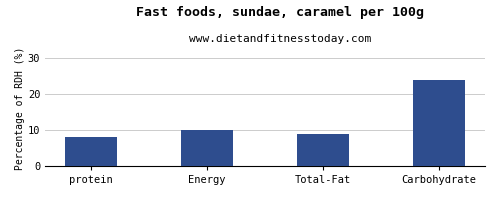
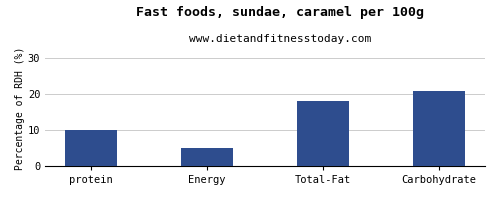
protein: 8 -> 10
Energy: 10 -> 5
Total-Fat: 9 -> 18
Carbohydrate: 24 -> 21
